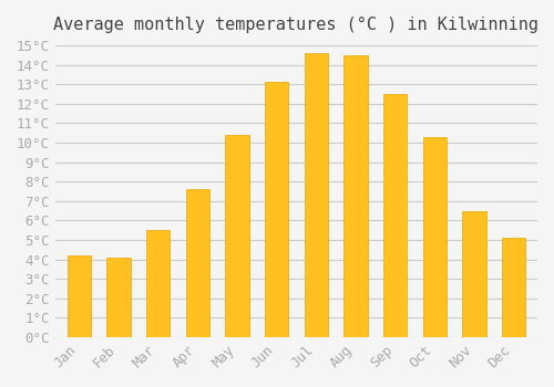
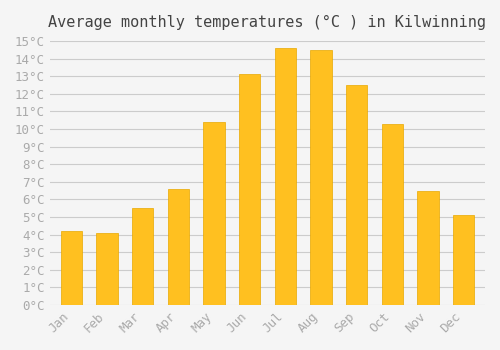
Apr: 7.6°C -> 6.6°C
